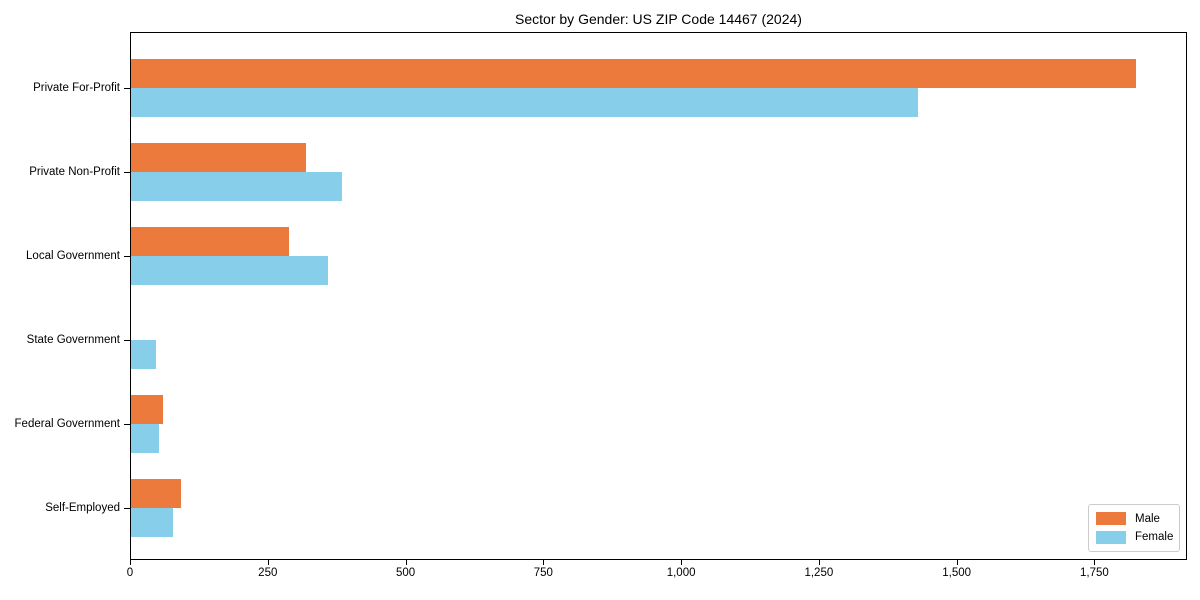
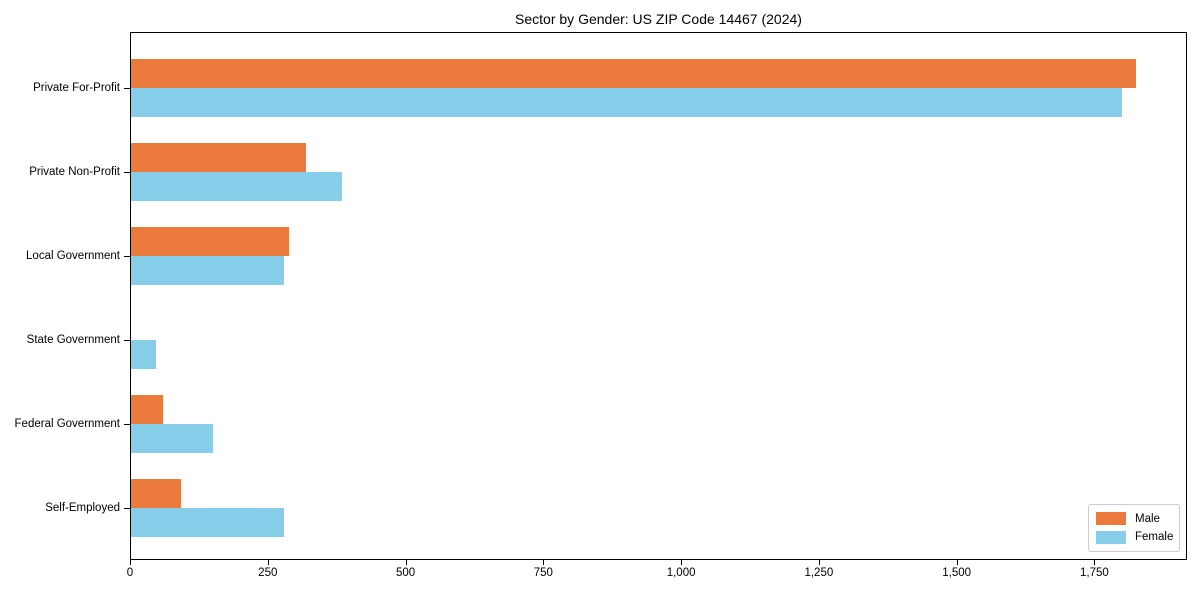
Female/Private For-Profit: 1430 -> 1800
Female/Local Government: 360 -> 280
Female/Federal Government: 50 -> 150
Female/Self-Employed: 80 -> 280
